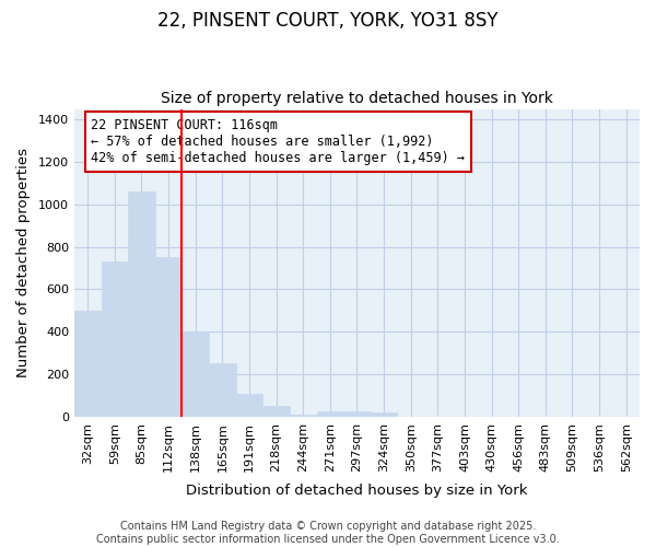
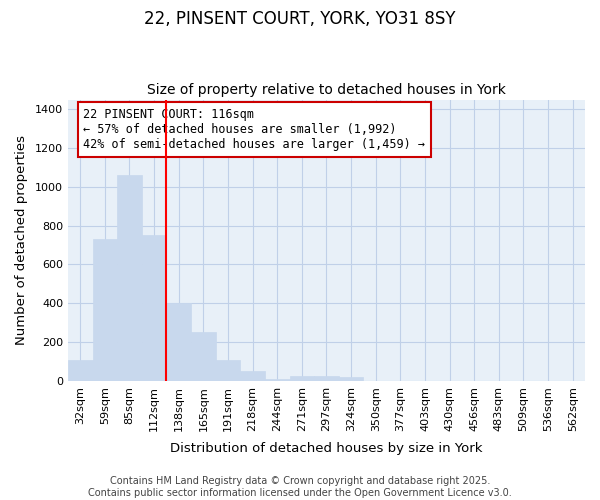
32sqm: 500 -> 110
